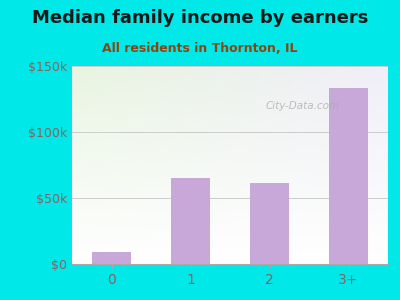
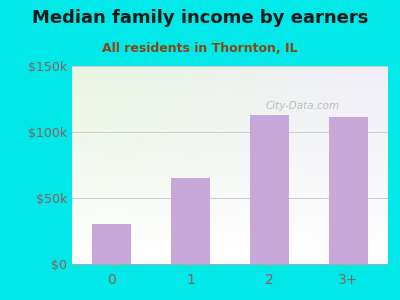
0: $9k -> $30k
2: $61k -> $113k
3+: $133k -> $111k
